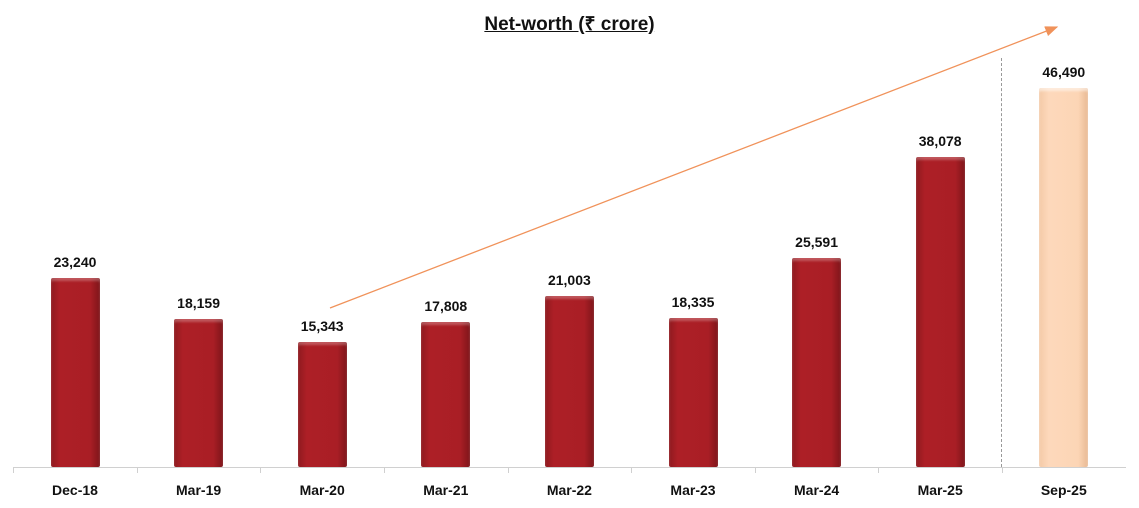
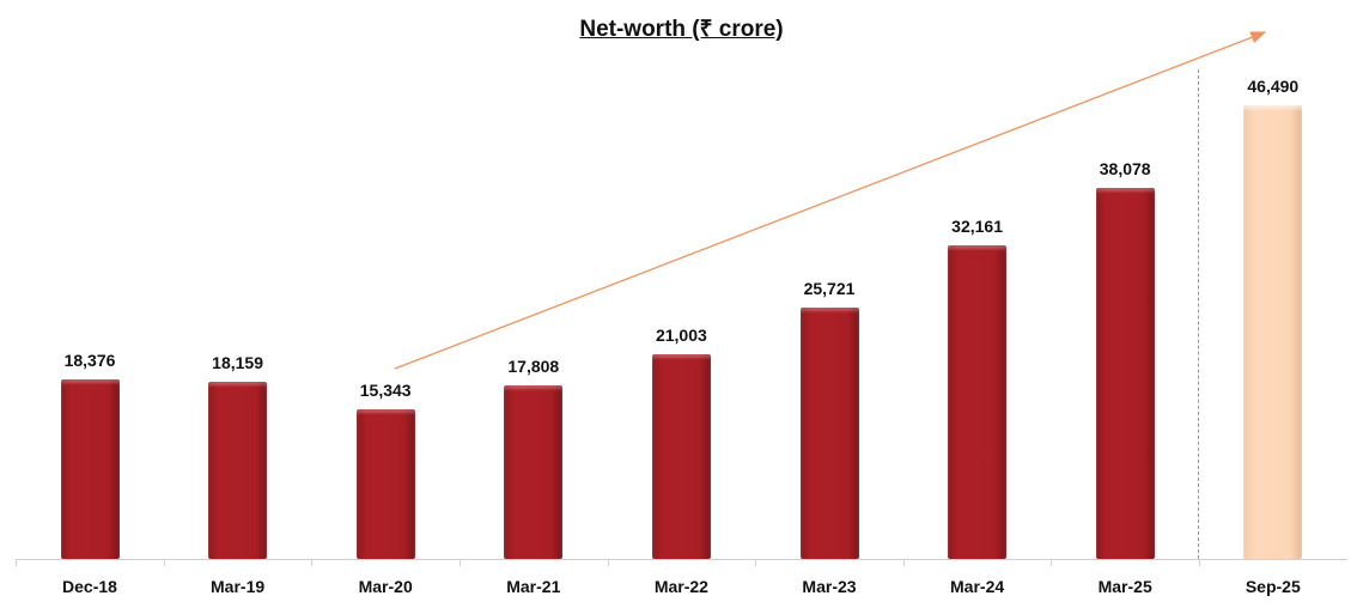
Dec-18: 23,240 -> 18,376
Mar-23: 18,335 -> 25,721
Mar-24: 25,591 -> 32,161
